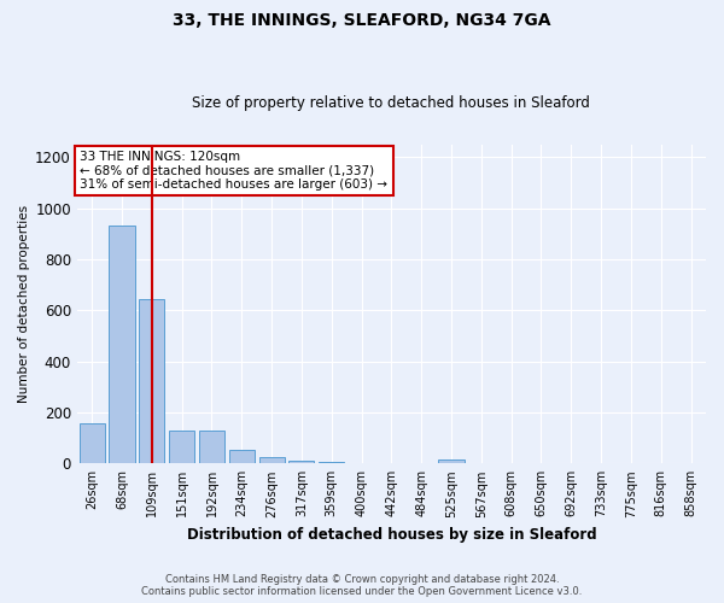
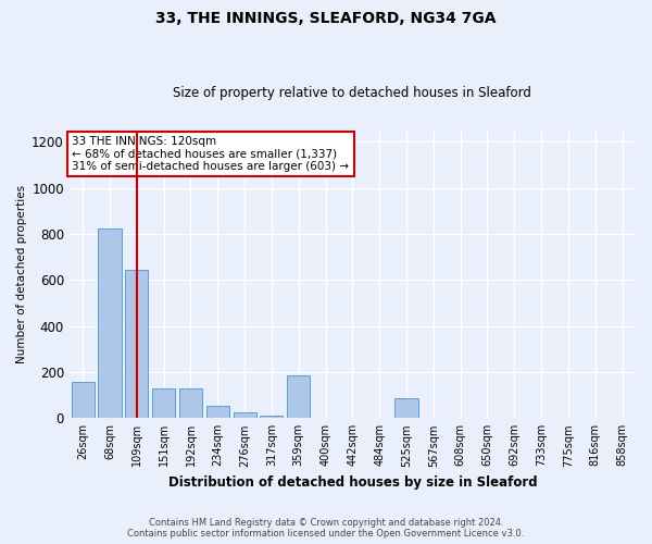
68sqm: 930 -> 825
359sqm: 7 -> 185
525sqm: 15 -> 85
